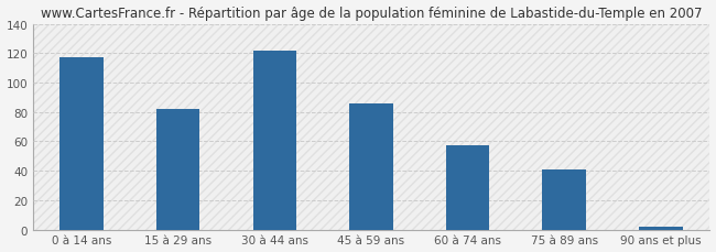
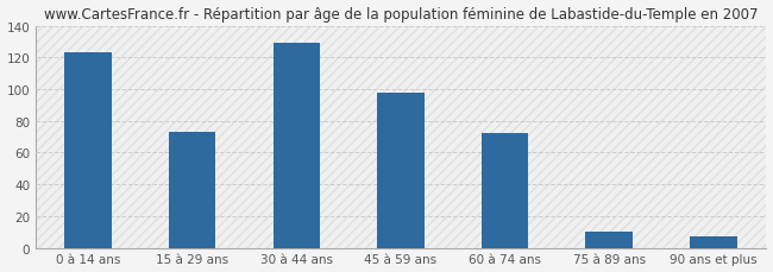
0 à 14 ans: 117 -> 123
15 à 29 ans: 82 -> 73
30 à 44 ans: 122 -> 129
45 à 59 ans: 86 -> 98
60 à 74 ans: 57 -> 72
75 à 89 ans: 41 -> 10
90 ans et plus: 2 -> 7
